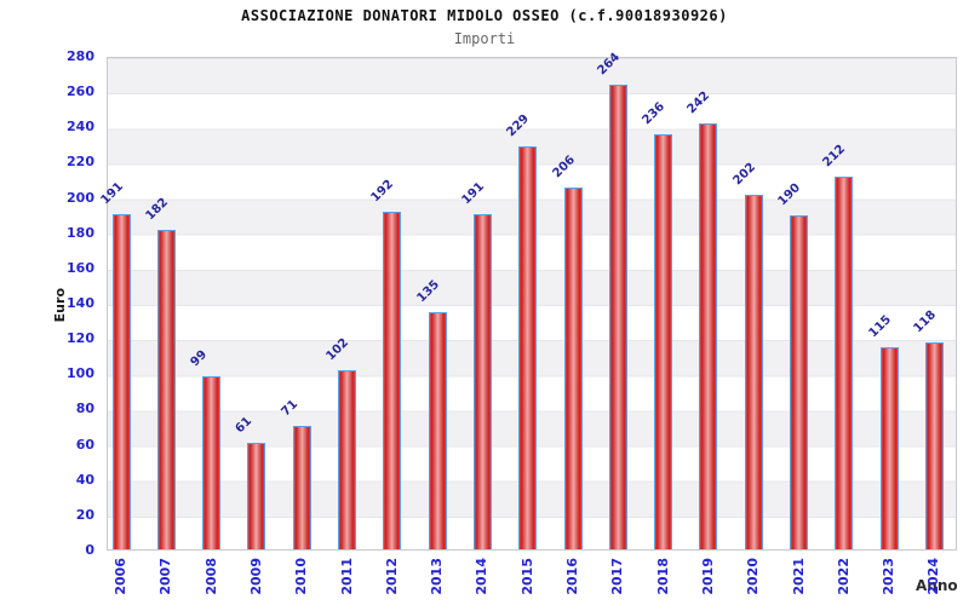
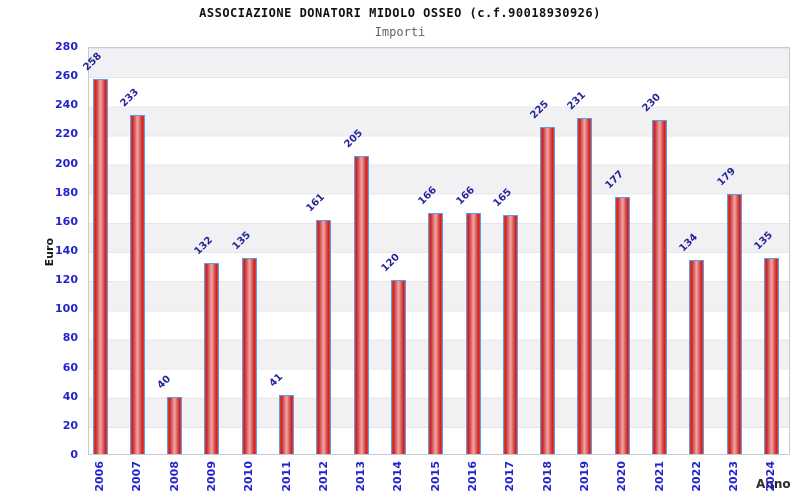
2006: 191 -> 258
2007: 182 -> 233
2008: 99 -> 40
2009: 61 -> 132
2010: 71 -> 135
2011: 102 -> 41
2012: 192 -> 161
2013: 135 -> 205
2014: 191 -> 120
2015: 229 -> 166
2016: 206 -> 166
2017: 264 -> 165
2018: 236 -> 225
2019: 242 -> 231
2020: 202 -> 177
2021: 190 -> 230
2022: 212 -> 134
2023: 115 -> 179
2024: 118 -> 135
